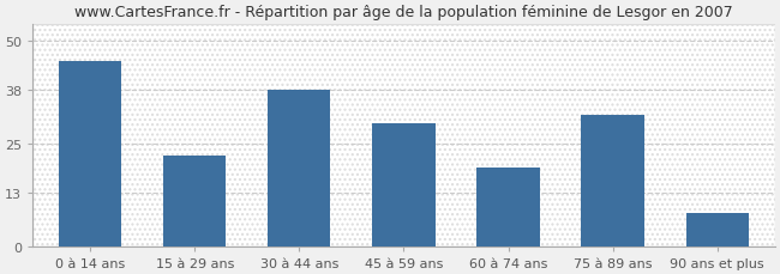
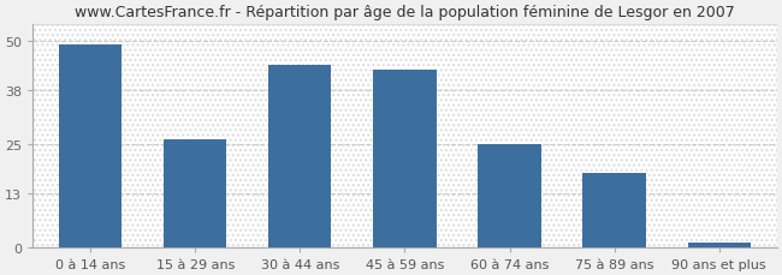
0 à 14 ans: 45 -> 49
15 à 29 ans: 22 -> 26
30 à 44 ans: 38 -> 44
45 à 59 ans: 30 -> 43
60 à 74 ans: 19 -> 25
75 à 89 ans: 32 -> 18
90 ans et plus: 8 -> 1
